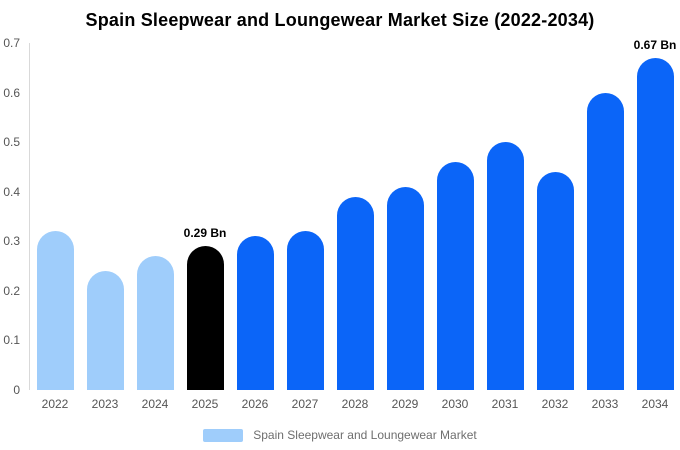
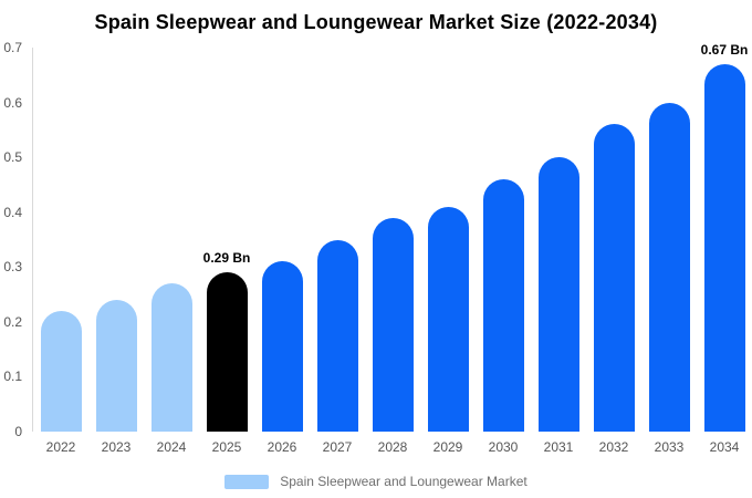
2022: 0.32 -> 0.22
2027: 0.32 -> 0.35
2032: 0.44 -> 0.56
